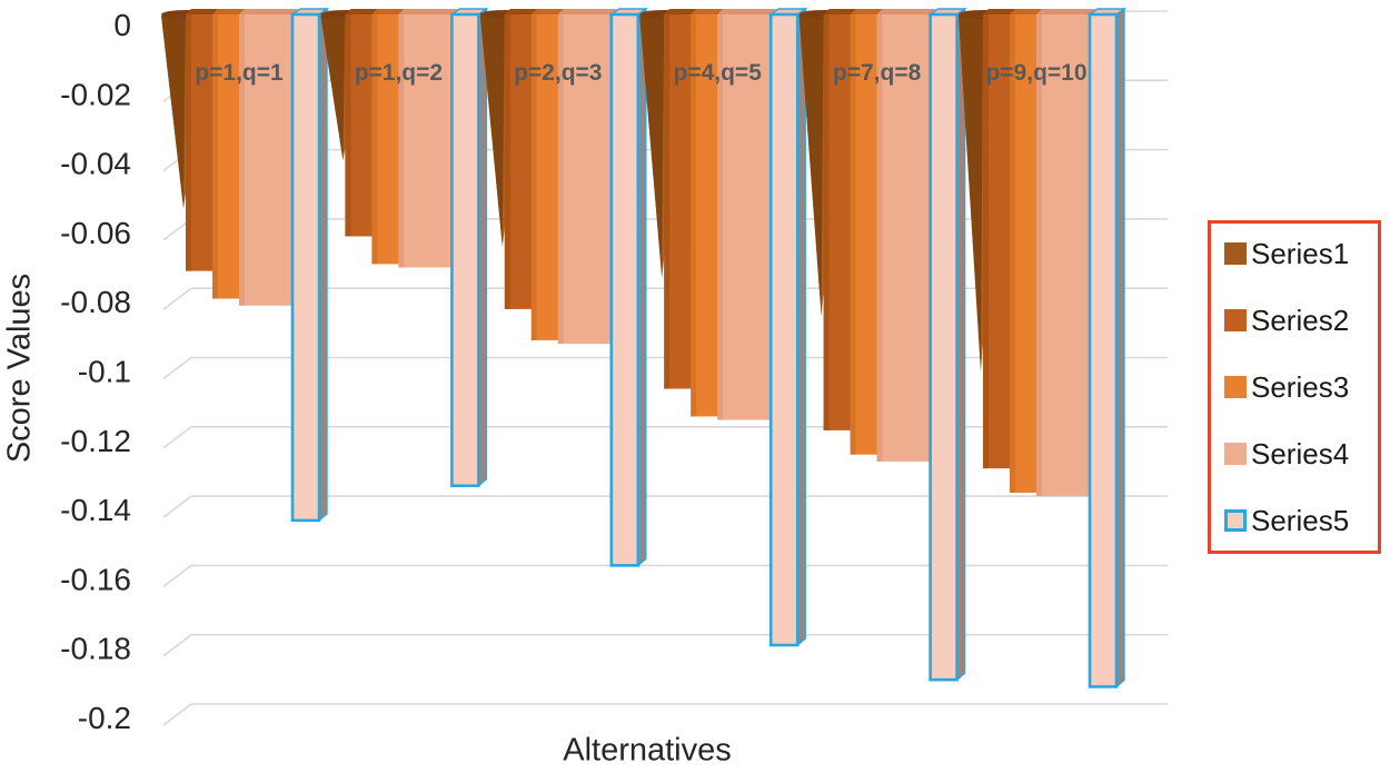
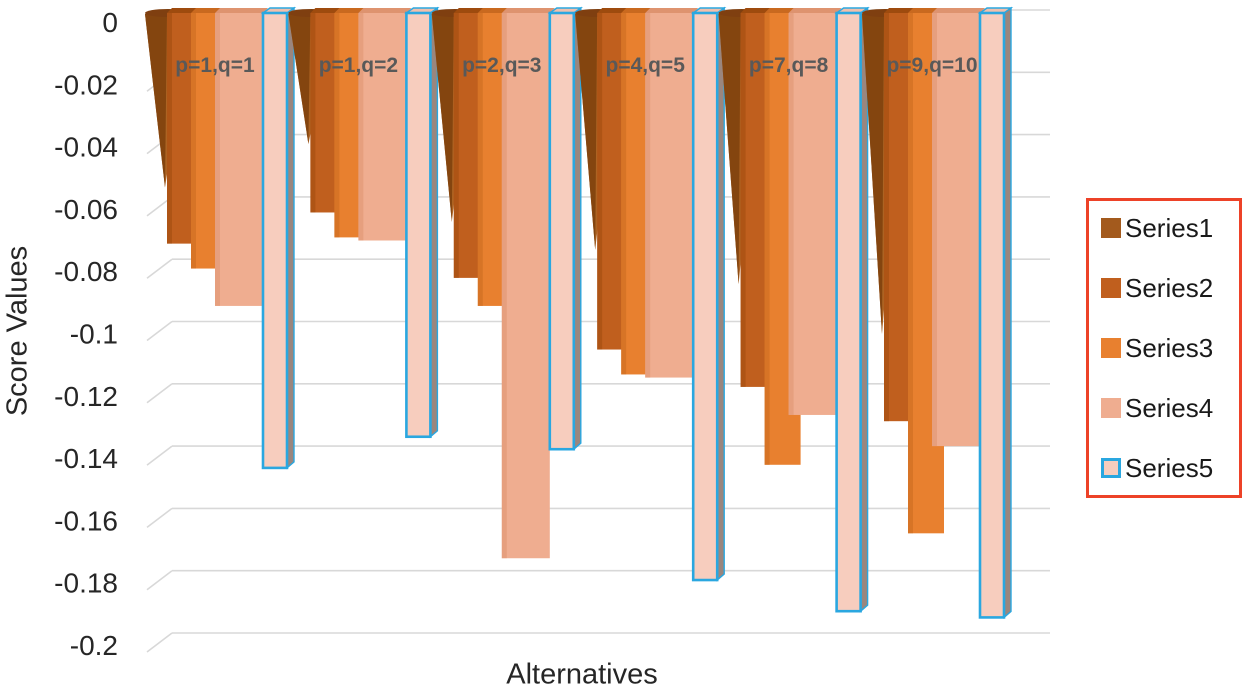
Series4/p=1,q=1: -0.085 -> -0.095
Series4/p=2,q=3: -0.096 -> -0.176
Series5/p=2,q=3: -0.160 -> -0.141
Series3/p=7,q=8: -0.128 -> -0.146
Series3/p=9,q=10: -0.139 -> -0.168
